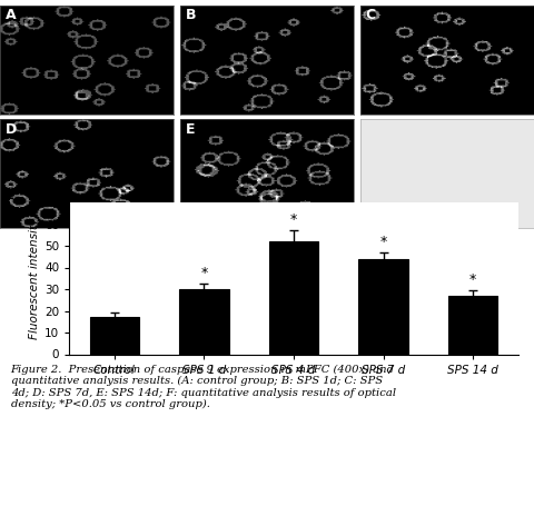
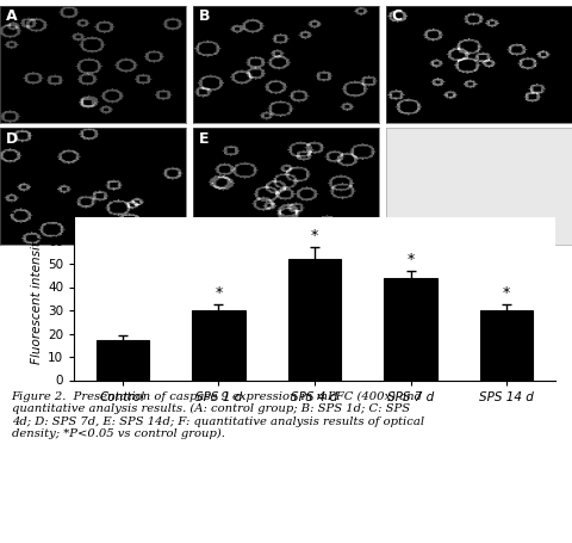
SPS 14 d: 27 -> 30
